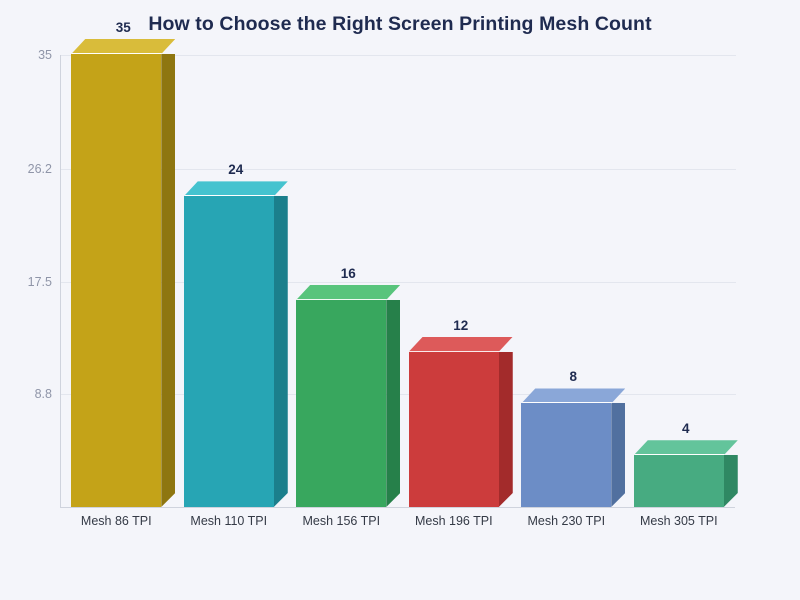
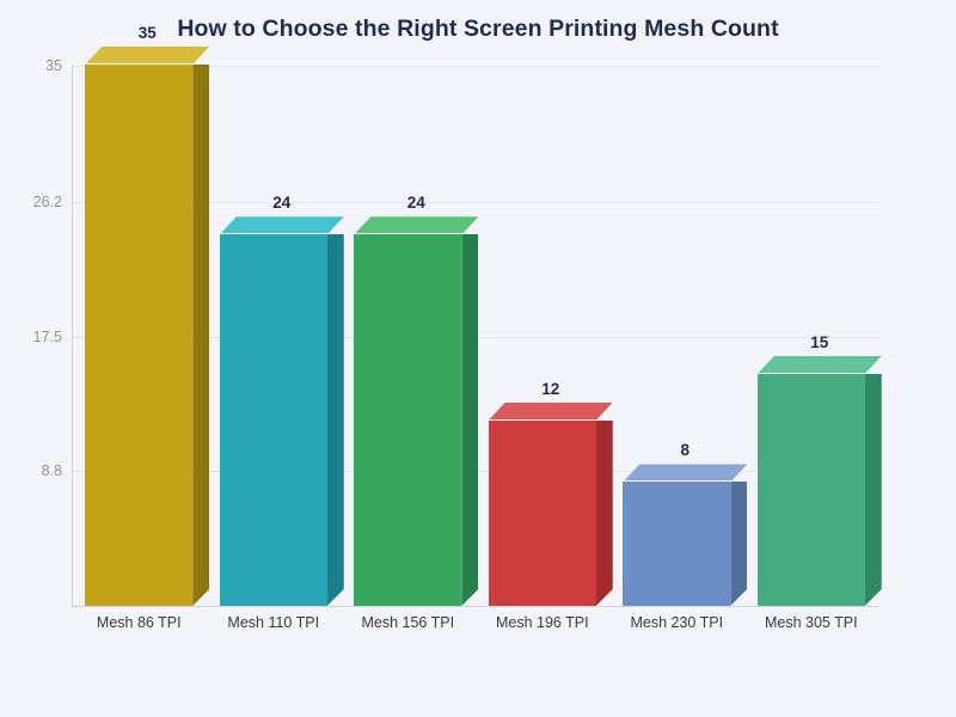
Mesh 156 TPI: 16 -> 24
Mesh 305 TPI: 4 -> 15
